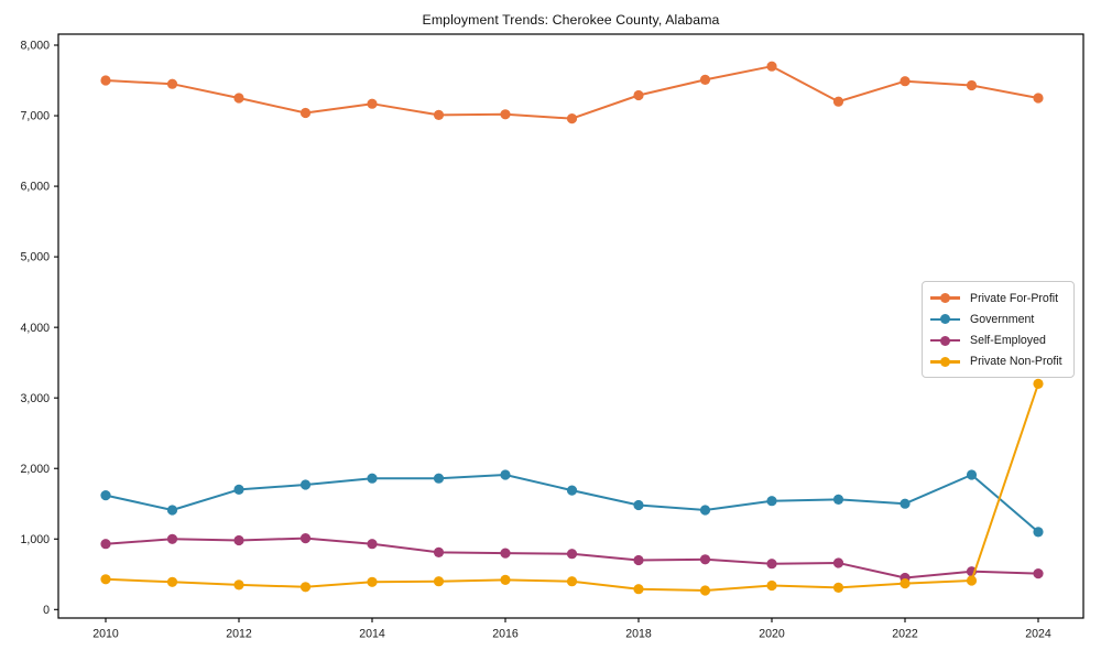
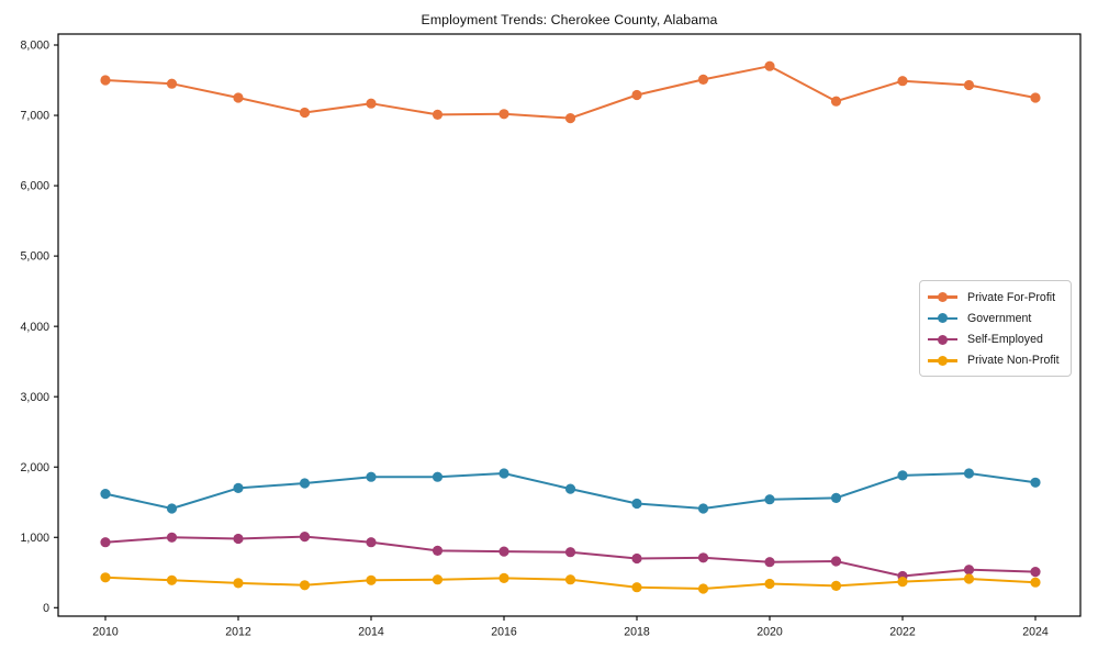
Government/2022: 1500 -> 1900
Government/2024: 1100 -> 1800
Private Non-Profit/2024: 3200 -> 400
